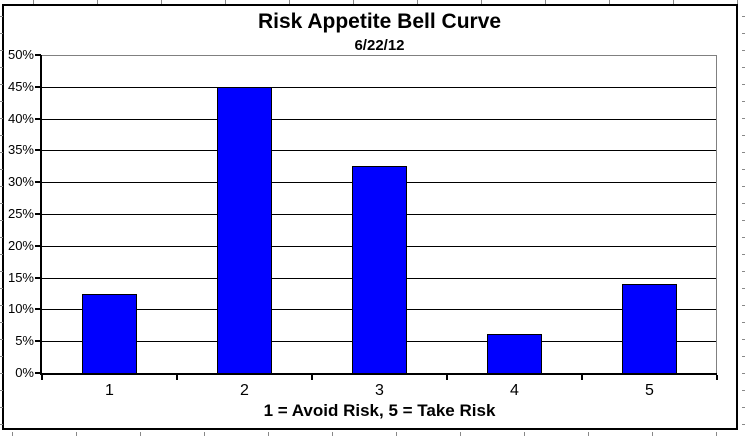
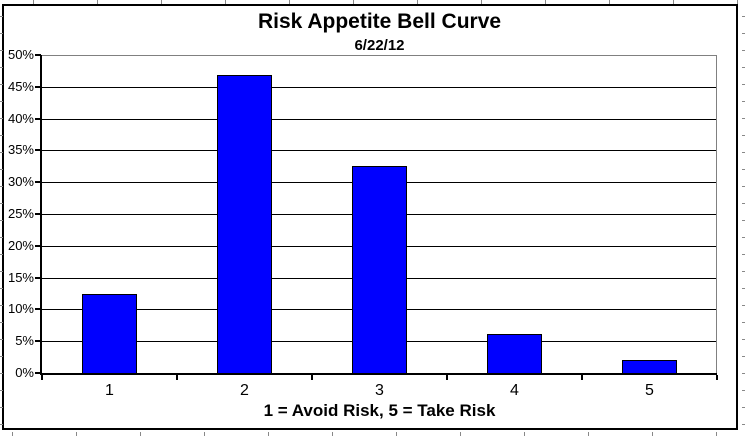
2: 45% -> 47%
5: 14% -> 2%
